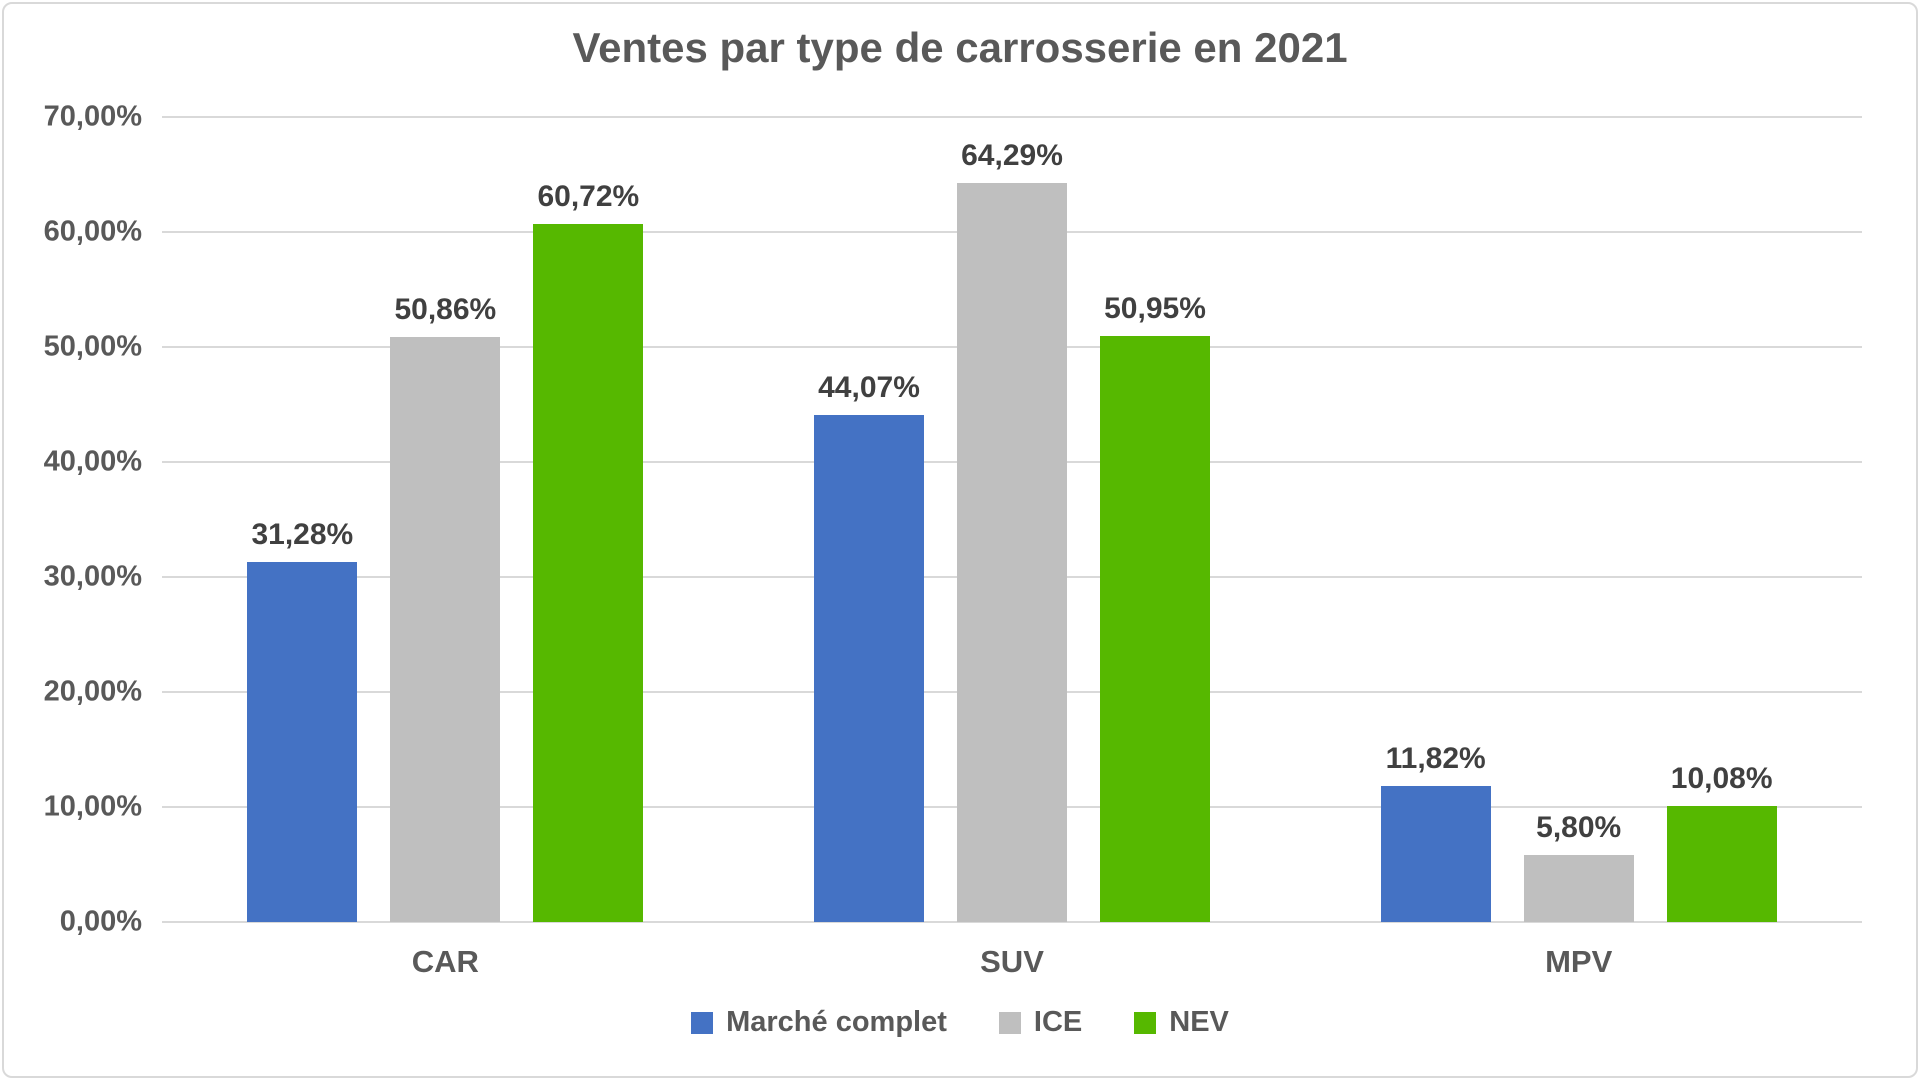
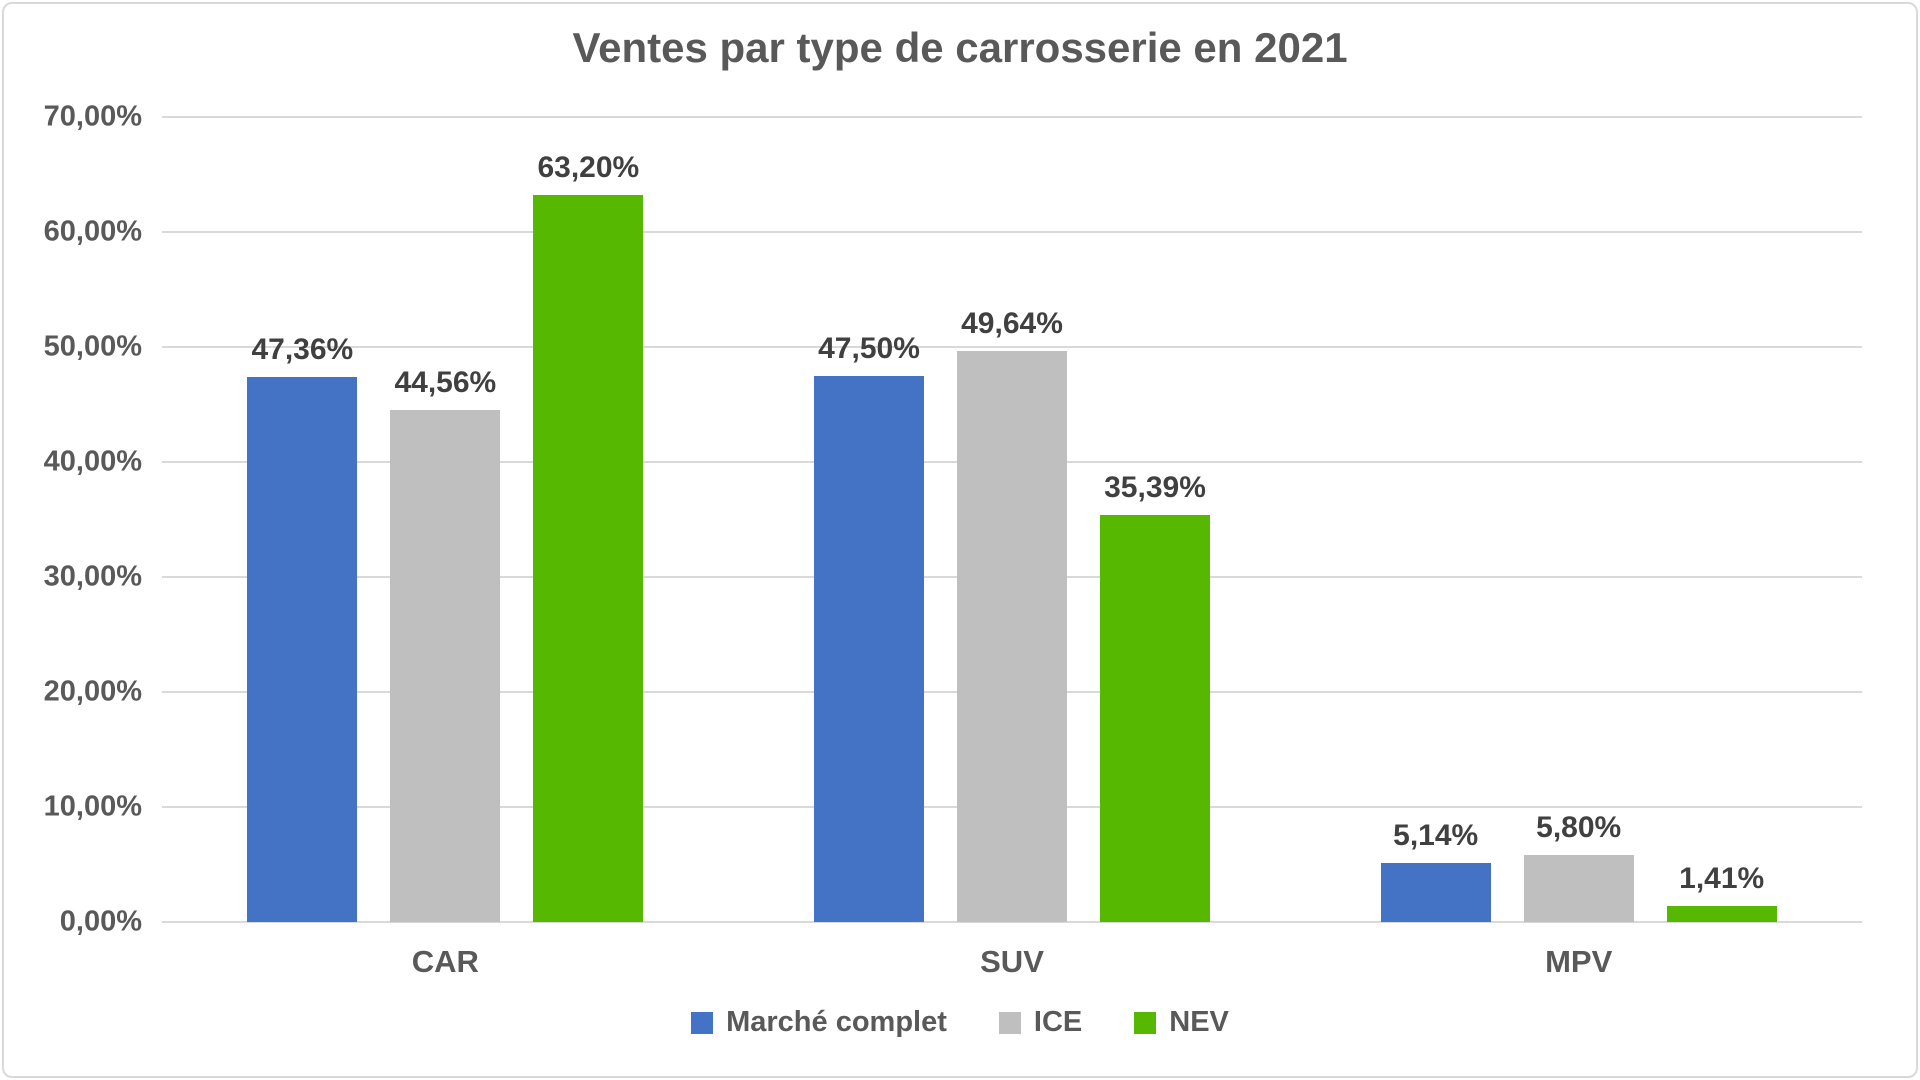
Marché complet/CAR: 31,28% -> 47,36%
ICE/CAR: 50,86% -> 44,56%
NEV/CAR: 60,72% -> 63,20%
Marché complet/SUV: 44,07% -> 47,50%
ICE/SUV: 64,29% -> 49,64%
NEV/SUV: 50,95% -> 35,39%
Marché complet/MPV: 11,82% -> 5,14%
NEV/MPV: 10,08% -> 1,41%
